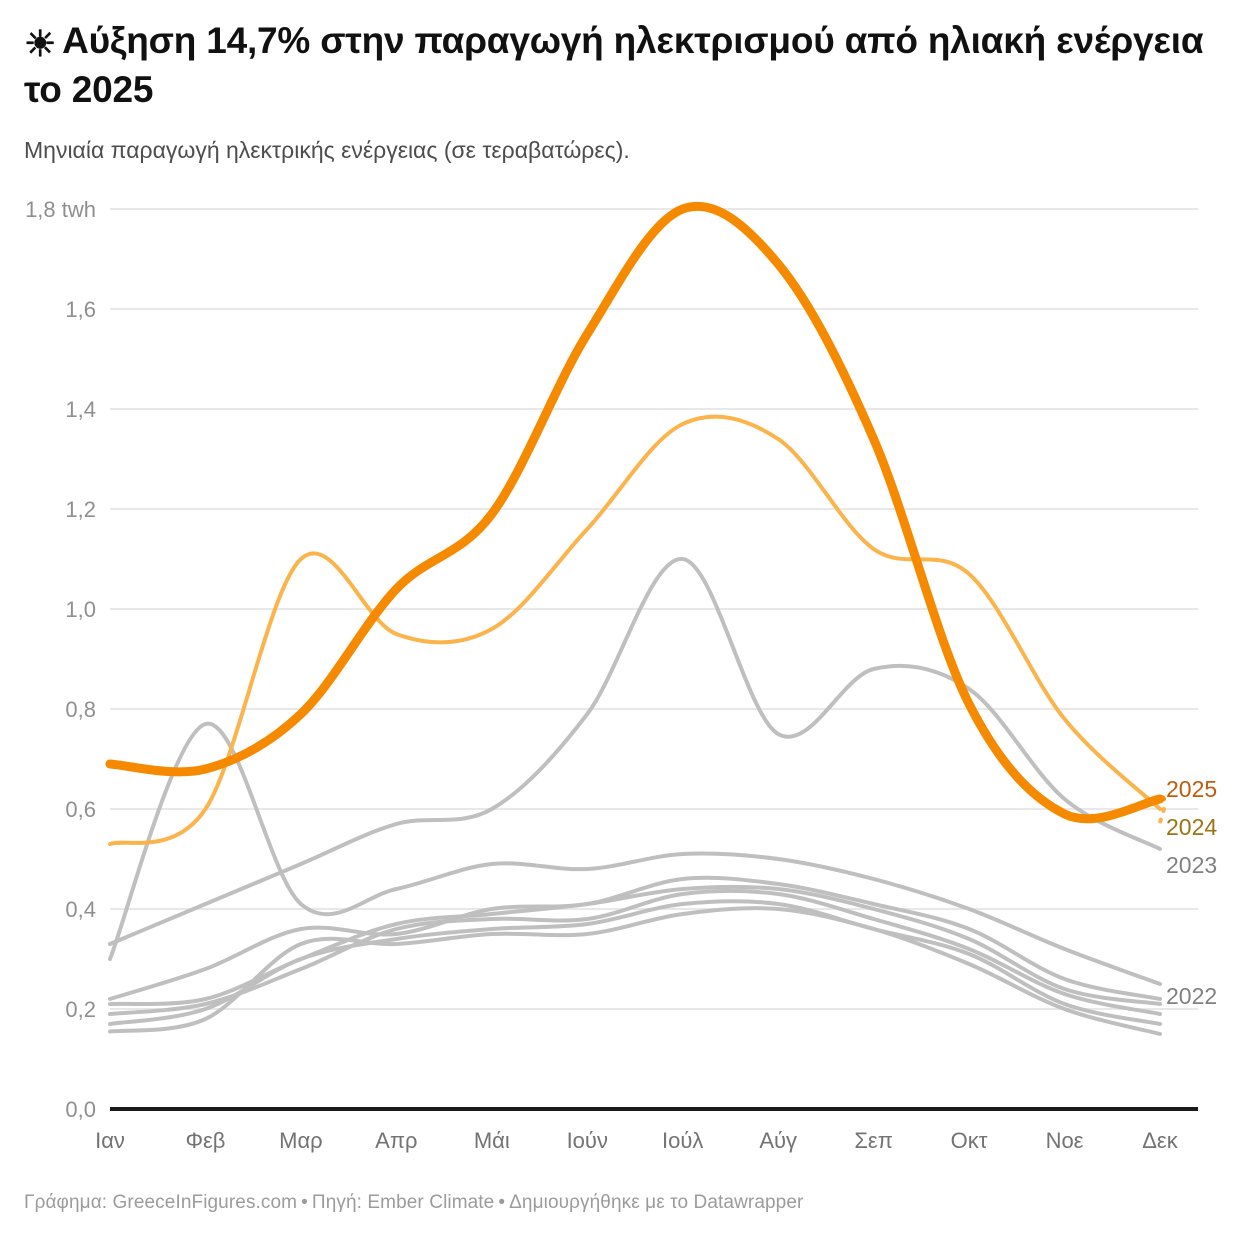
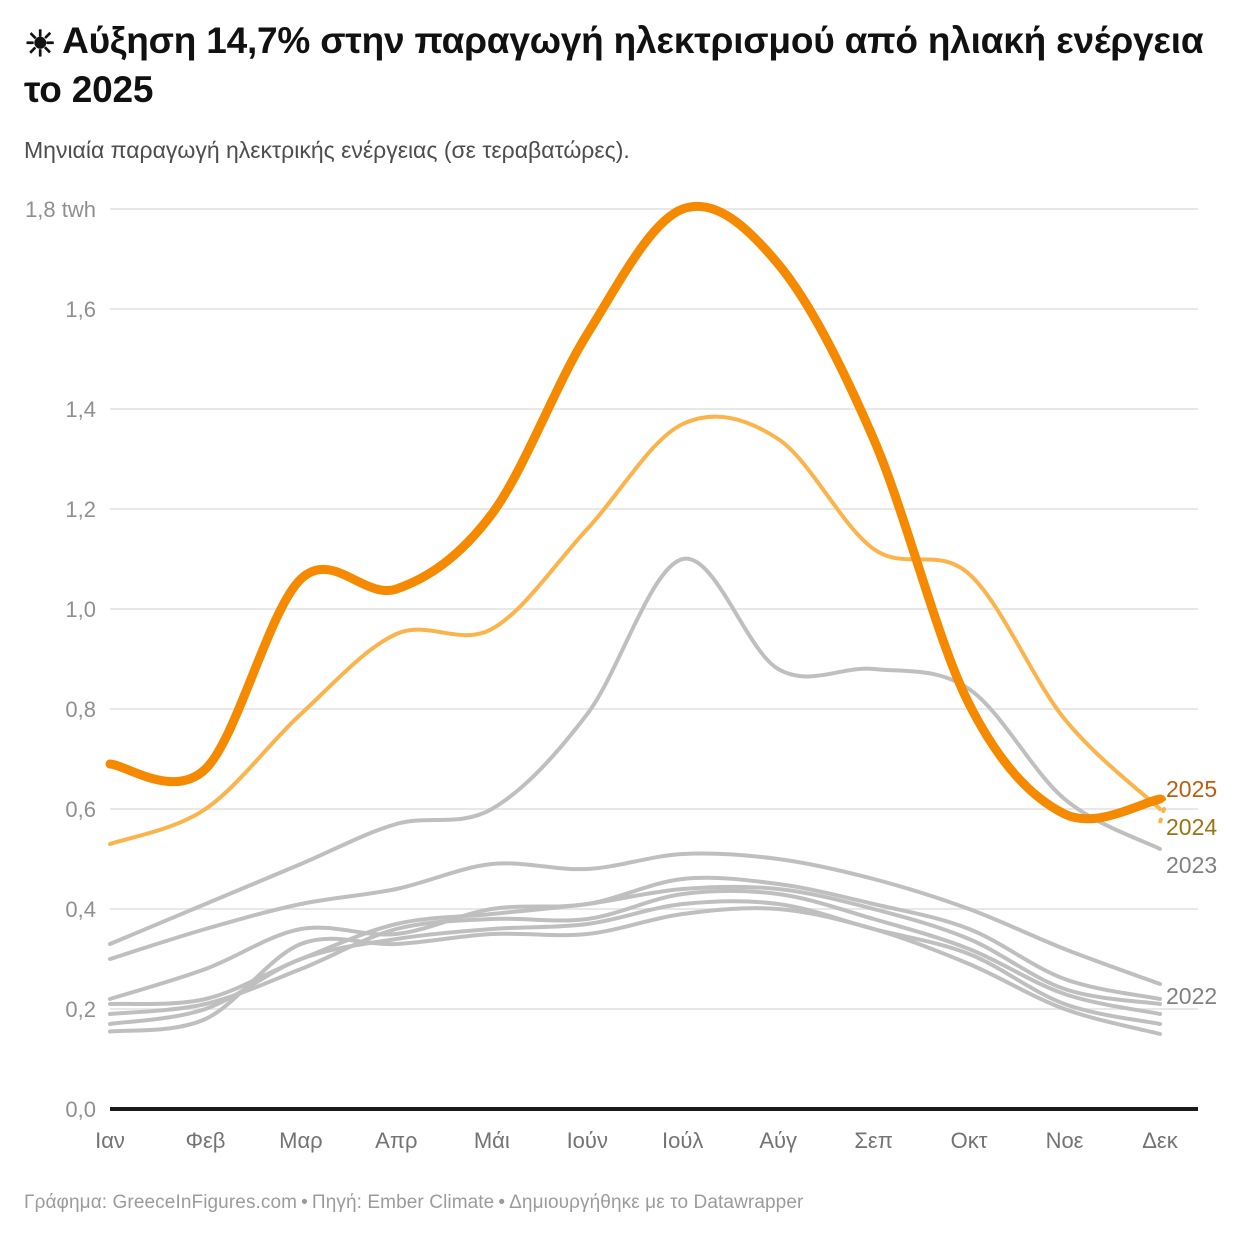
2022/Φεβ: 0,77 -> 0,36
2025/Μαρ: 0,79 -> 1,06
2024/Μαρ: 1,10 -> 0,79
2023/Αύγ: 0,75 -> 0,88
